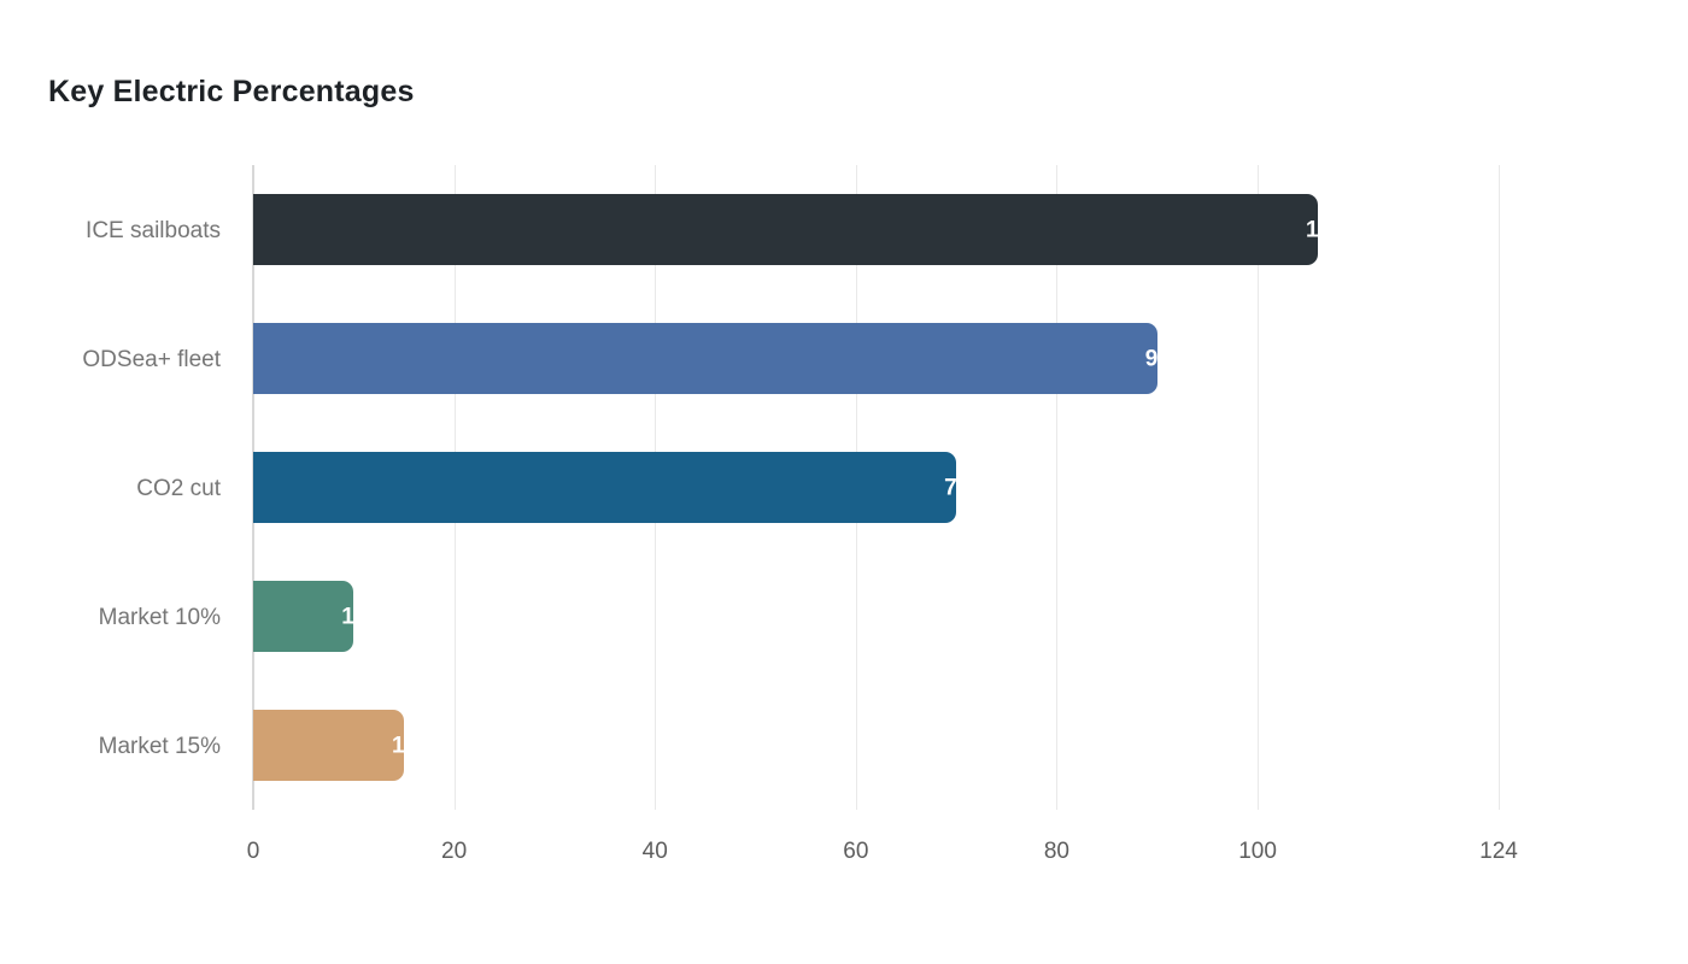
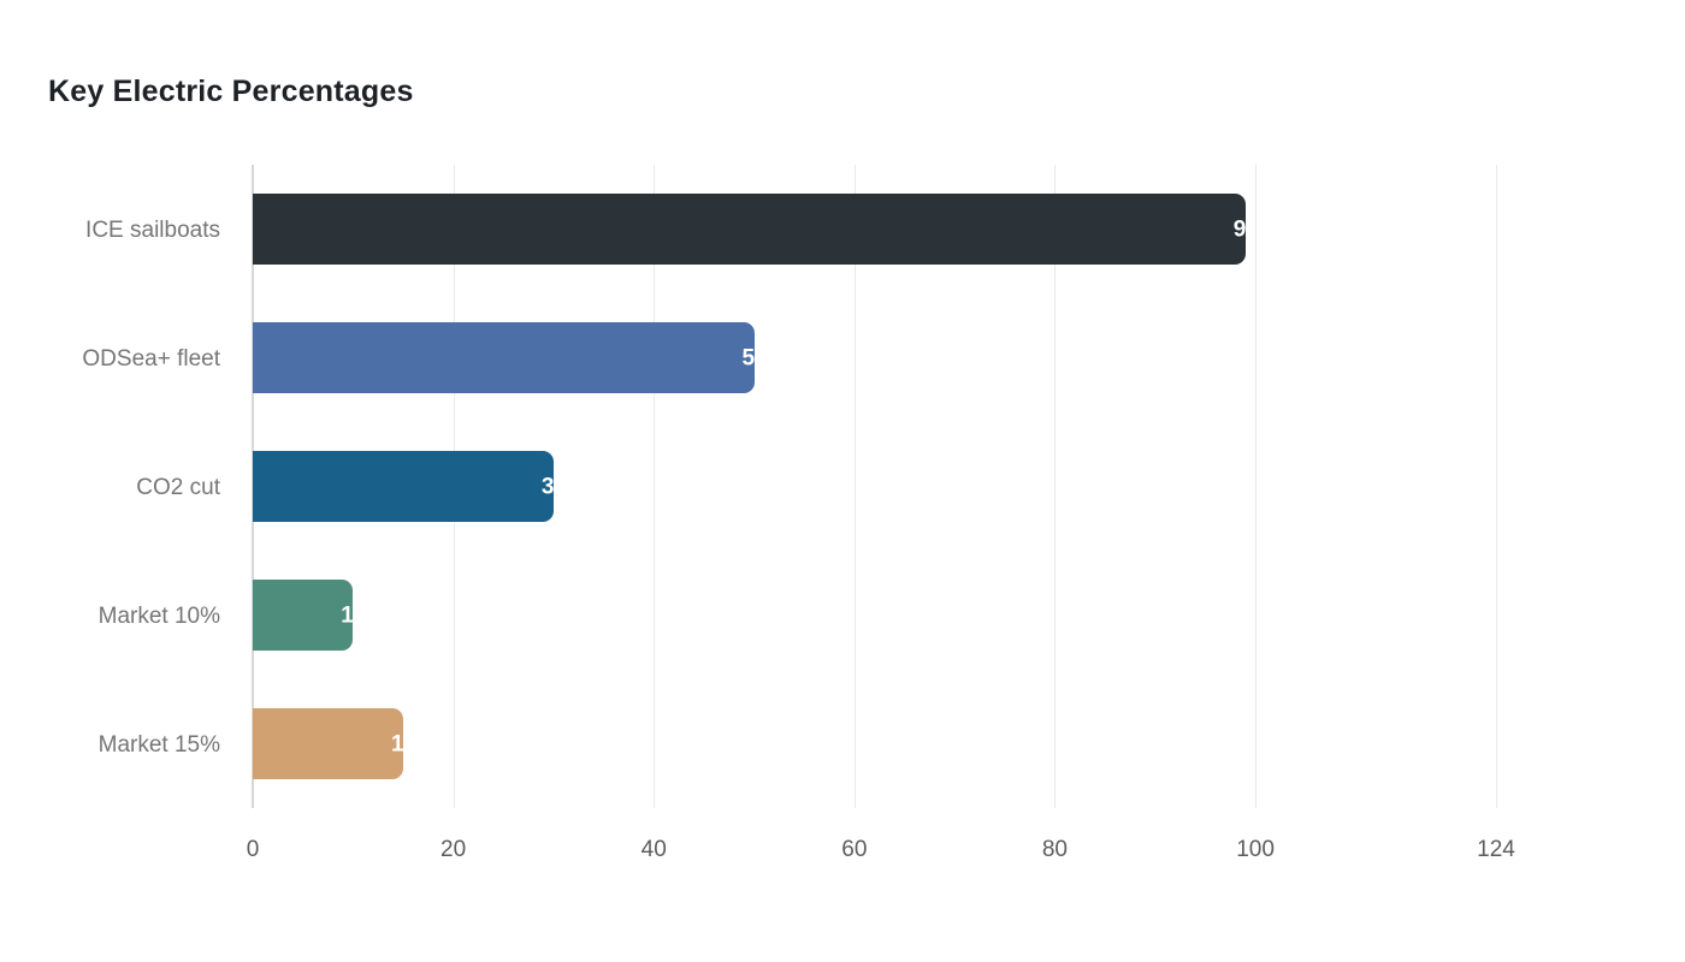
ICE sailboats: 106 -> 99
ODSea+ fleet: 90 -> 50
CO2 cut: 70 -> 30
